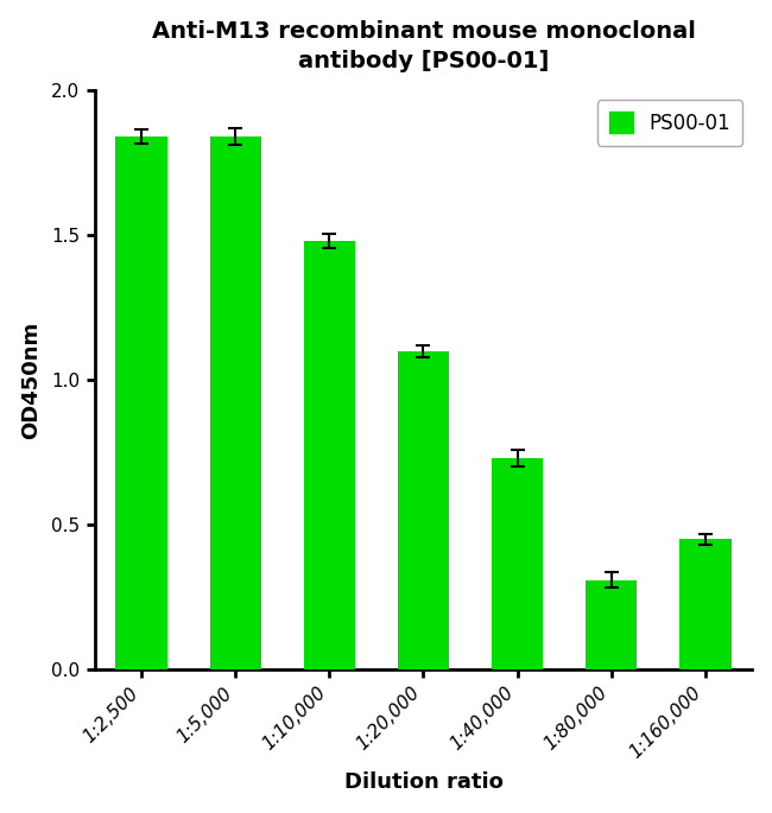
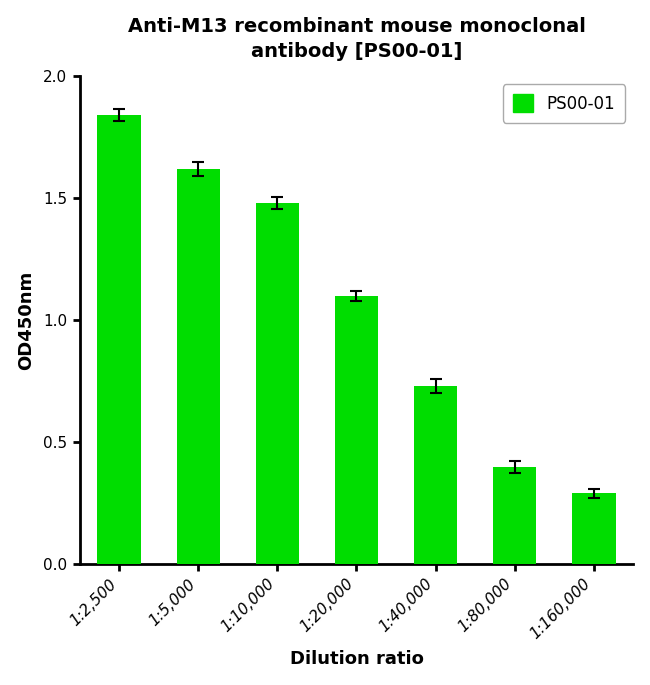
1:5,000: 1.84 -> 1.62
1:80,000: 0.31 -> 0.40
1:160,000: 0.45 -> 0.29
